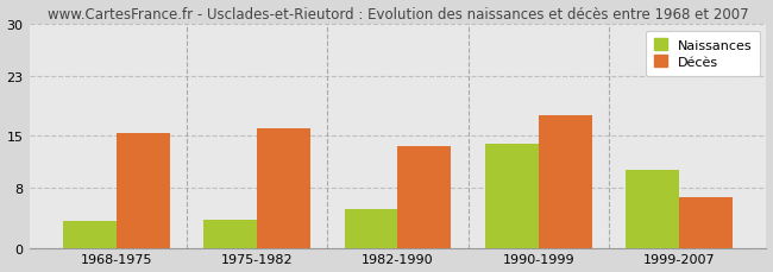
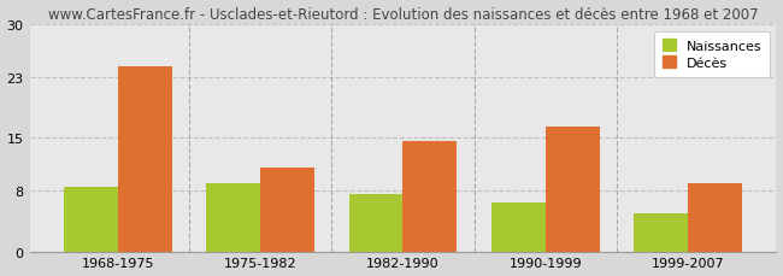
Naissances/1968-1975: 3.6 -> 8.5
Décès/1968-1975: 15.4 -> 24.5
Naissances/1975-1982: 3.8 -> 9.0
Décès/1975-1982: 16.0 -> 11.0
Naissances/1982-1990: 5.2 -> 7.5
Décès/1982-1990: 13.6 -> 14.5
Naissances/1990-1999: 14.0 -> 6.5
Décès/1990-1999: 17.8 -> 16.5
Naissances/1999-2007: 10.4 -> 5.0
Décès/1999-2007: 6.8 -> 9.0
